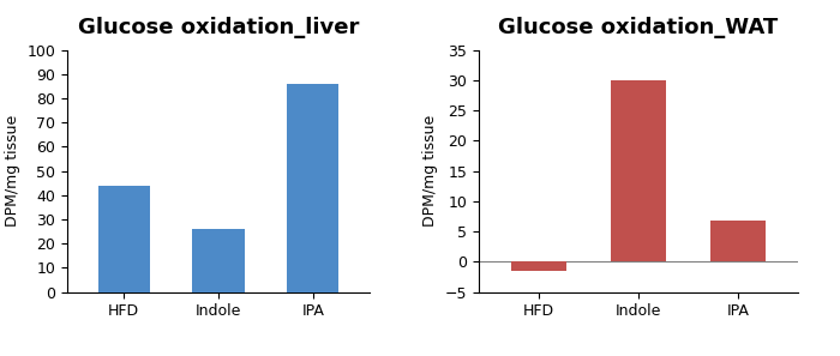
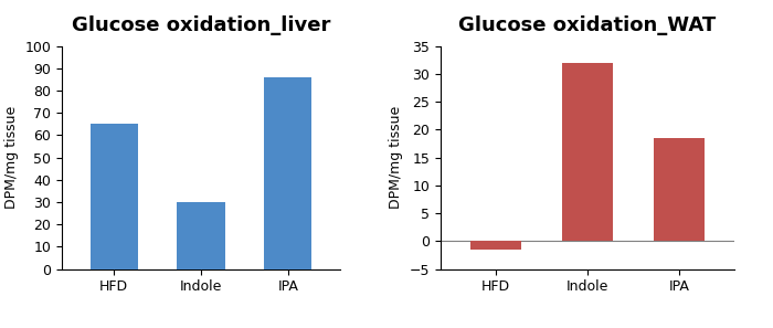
Glucose oxidation_liver/HFD: 44 -> 65
Glucose oxidation_liver/Indole: 26 -> 30
Glucose oxidation_WAT/Indole: 30.0 -> 32.0
Glucose oxidation_WAT/IPA: 6.8 -> 18.5
